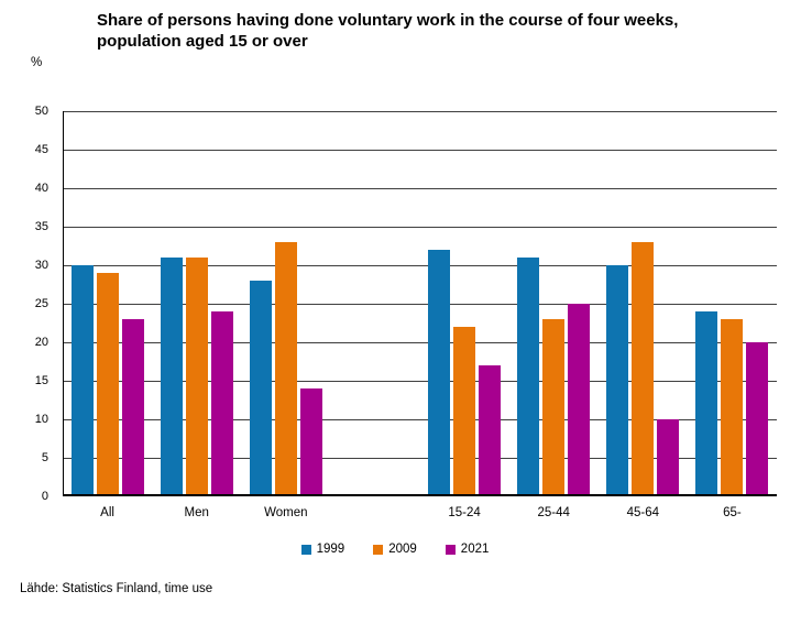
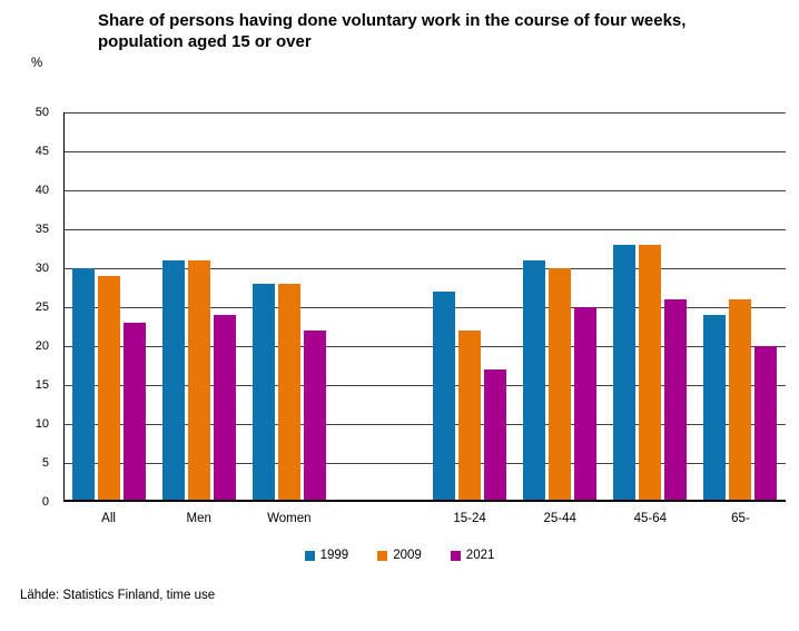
2009/Women: 33 -> 28
2021/Women: 14 -> 22
1999/15-24: 32 -> 27
2009/25-44: 23 -> 30
1999/45-64: 30 -> 33
2021/45-64: 10 -> 26
2009/65-: 23 -> 26
